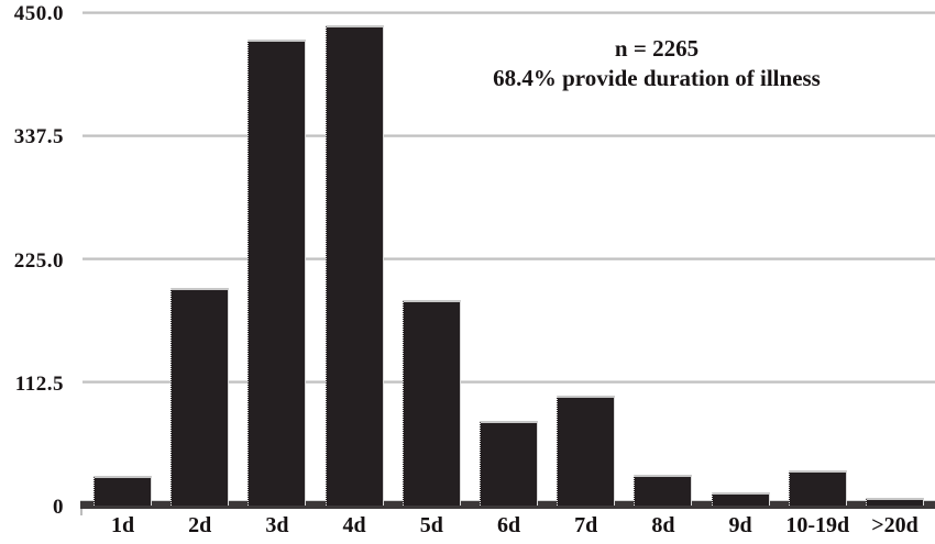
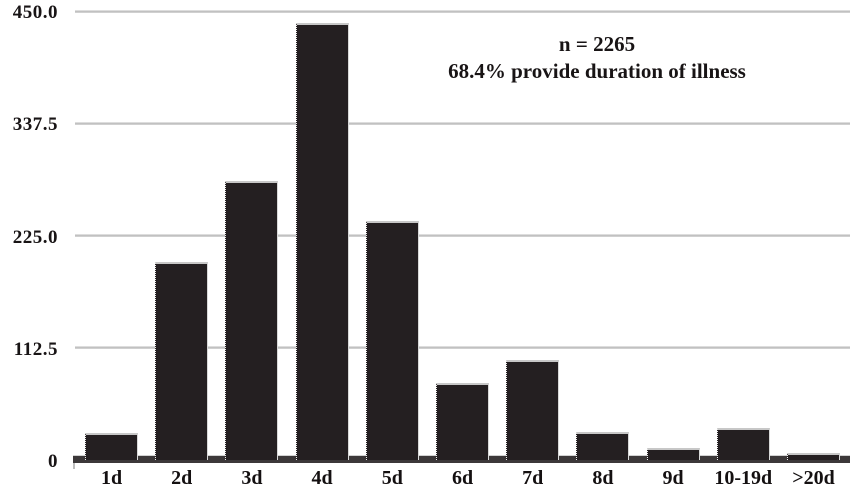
3d: 420 -> 280
5d: 190 -> 240
